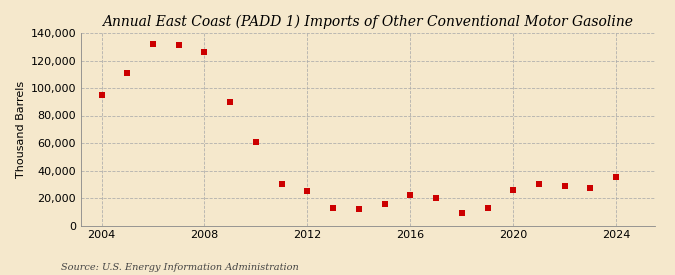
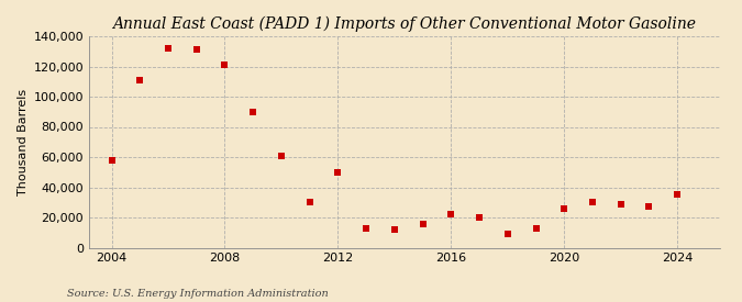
2004: 95,000 -> 58,000
2008: 126,000 -> 121,000
2012: 25,000 -> 50,000
